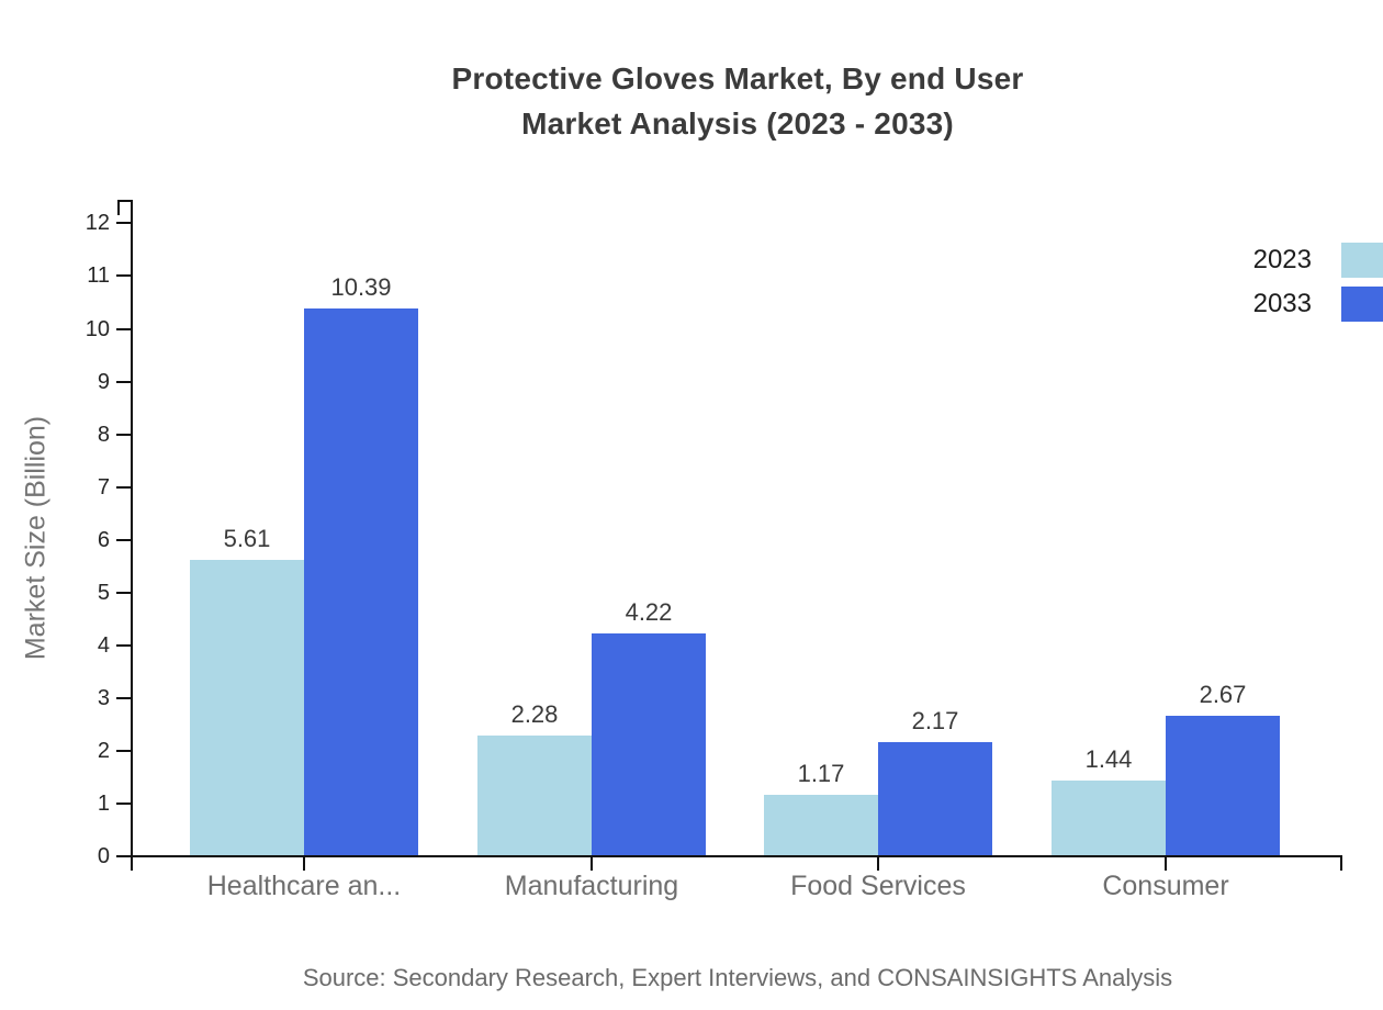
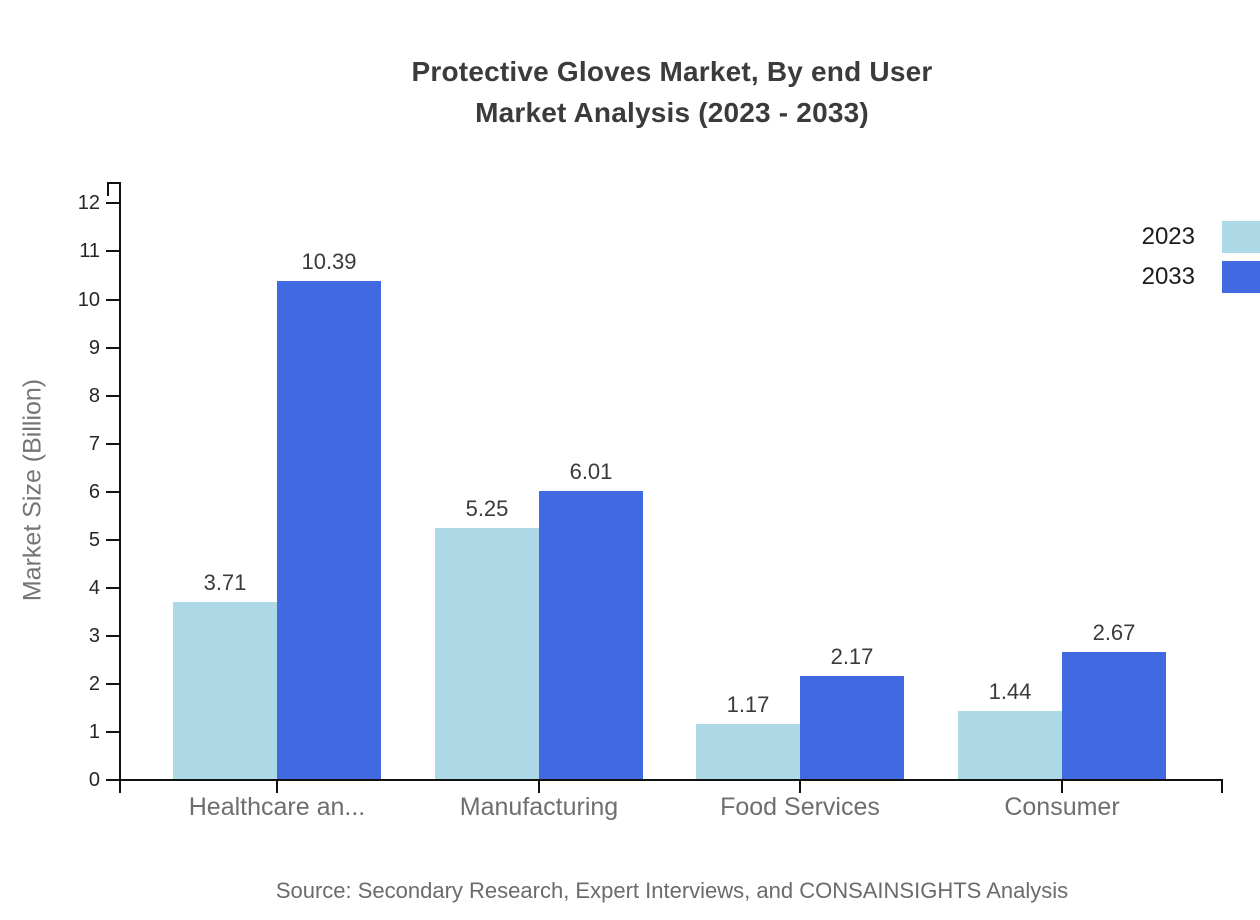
2023/Healthcare an...: 5.61 -> 3.71
2023/Manufacturing: 2.28 -> 5.25
2033/Manufacturing: 4.22 -> 6.01
